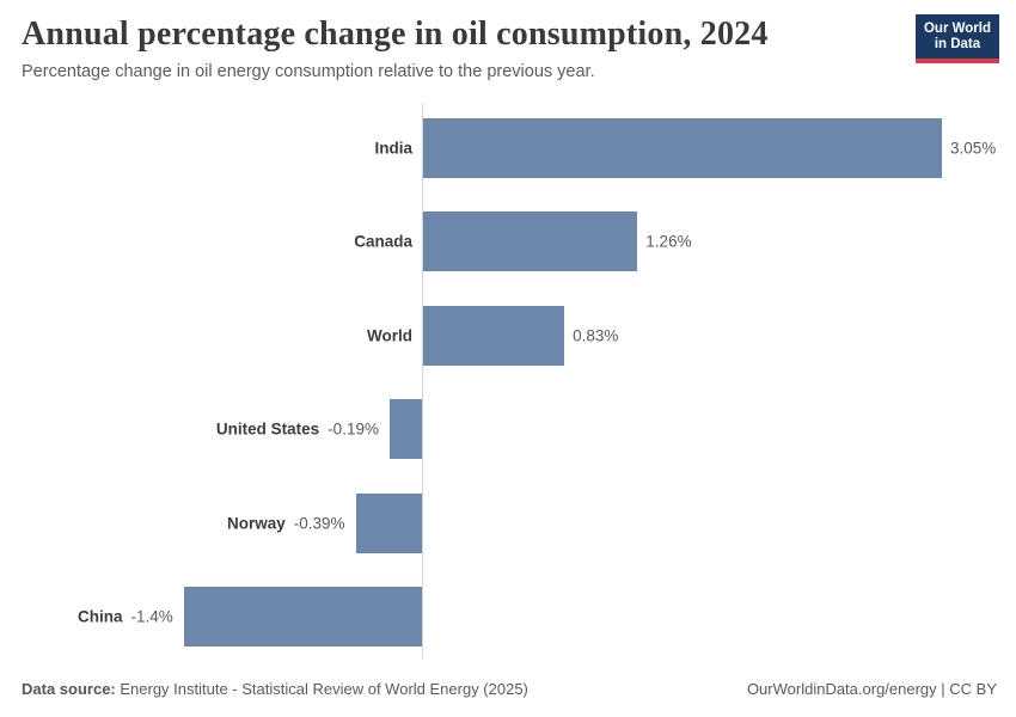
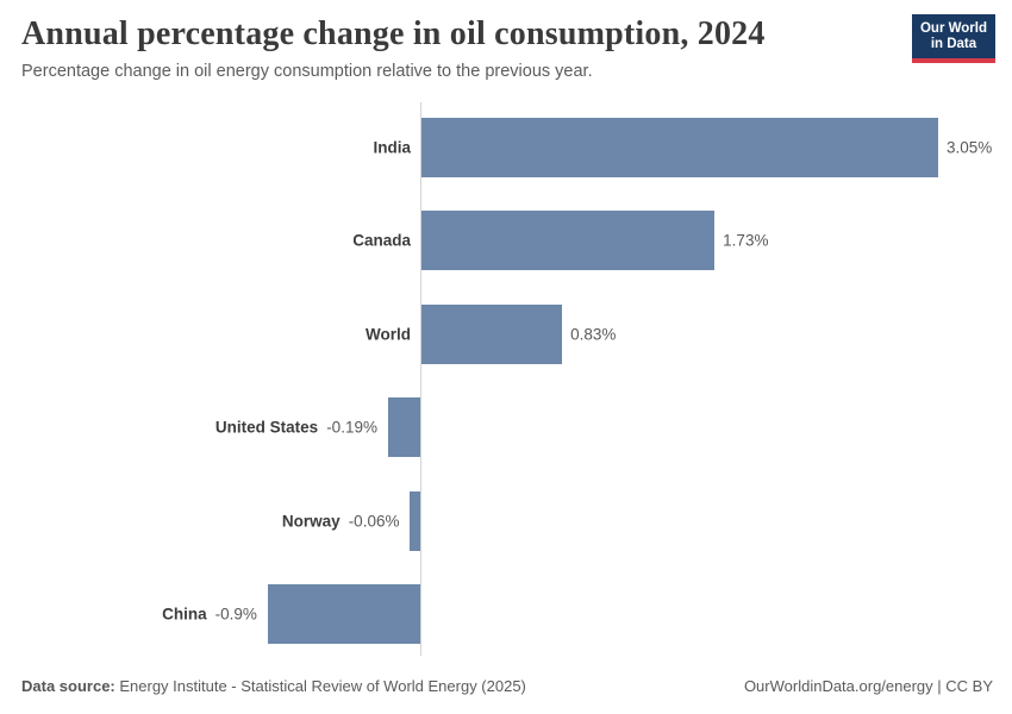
Canada: 1.26% -> 1.73%
Norway: -0.39% -> -0.06%
China: -1.4% -> -0.9%
